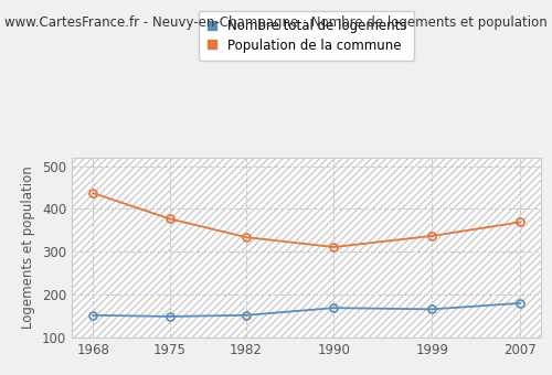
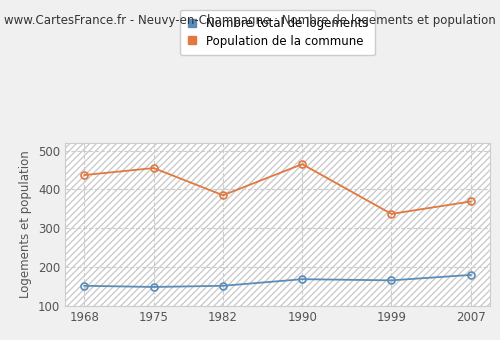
Population de la commune/1975: 377 -> 455
Population de la commune/1982: 334 -> 385
Population de la commune/1990: 311 -> 465
